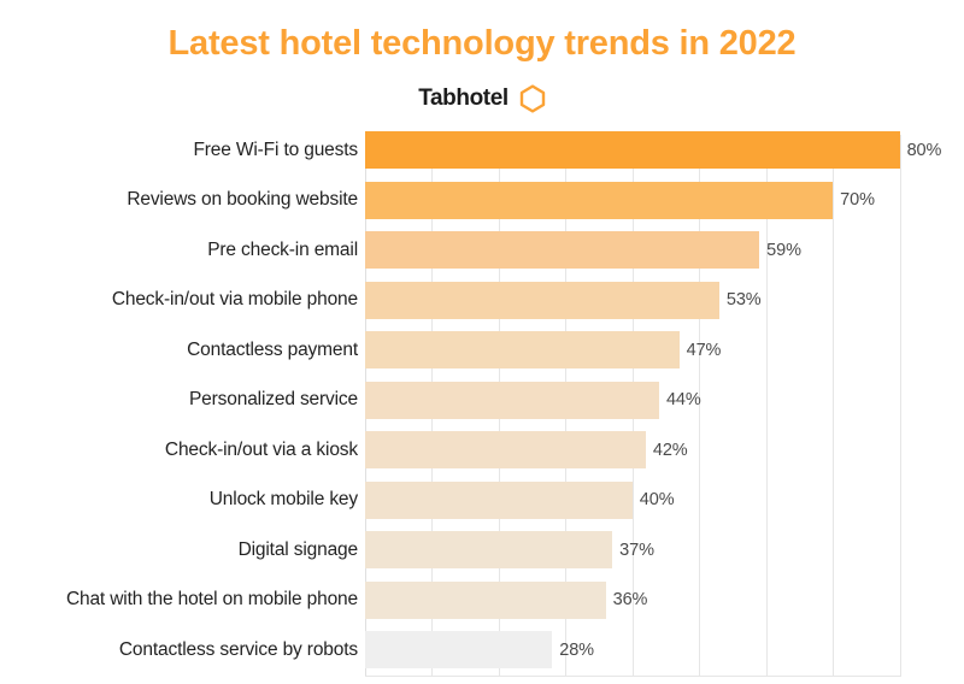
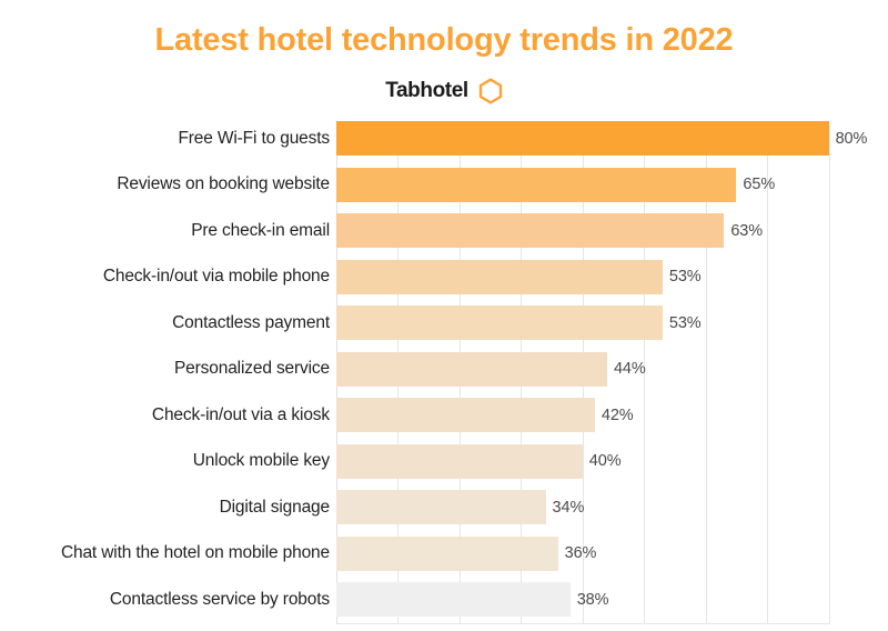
Reviews on booking website: 70% -> 65%
Pre check-in email: 59% -> 63%
Contactless payment: 47% -> 53%
Digital signage: 37% -> 34%
Contactless service by robots: 28% -> 38%
